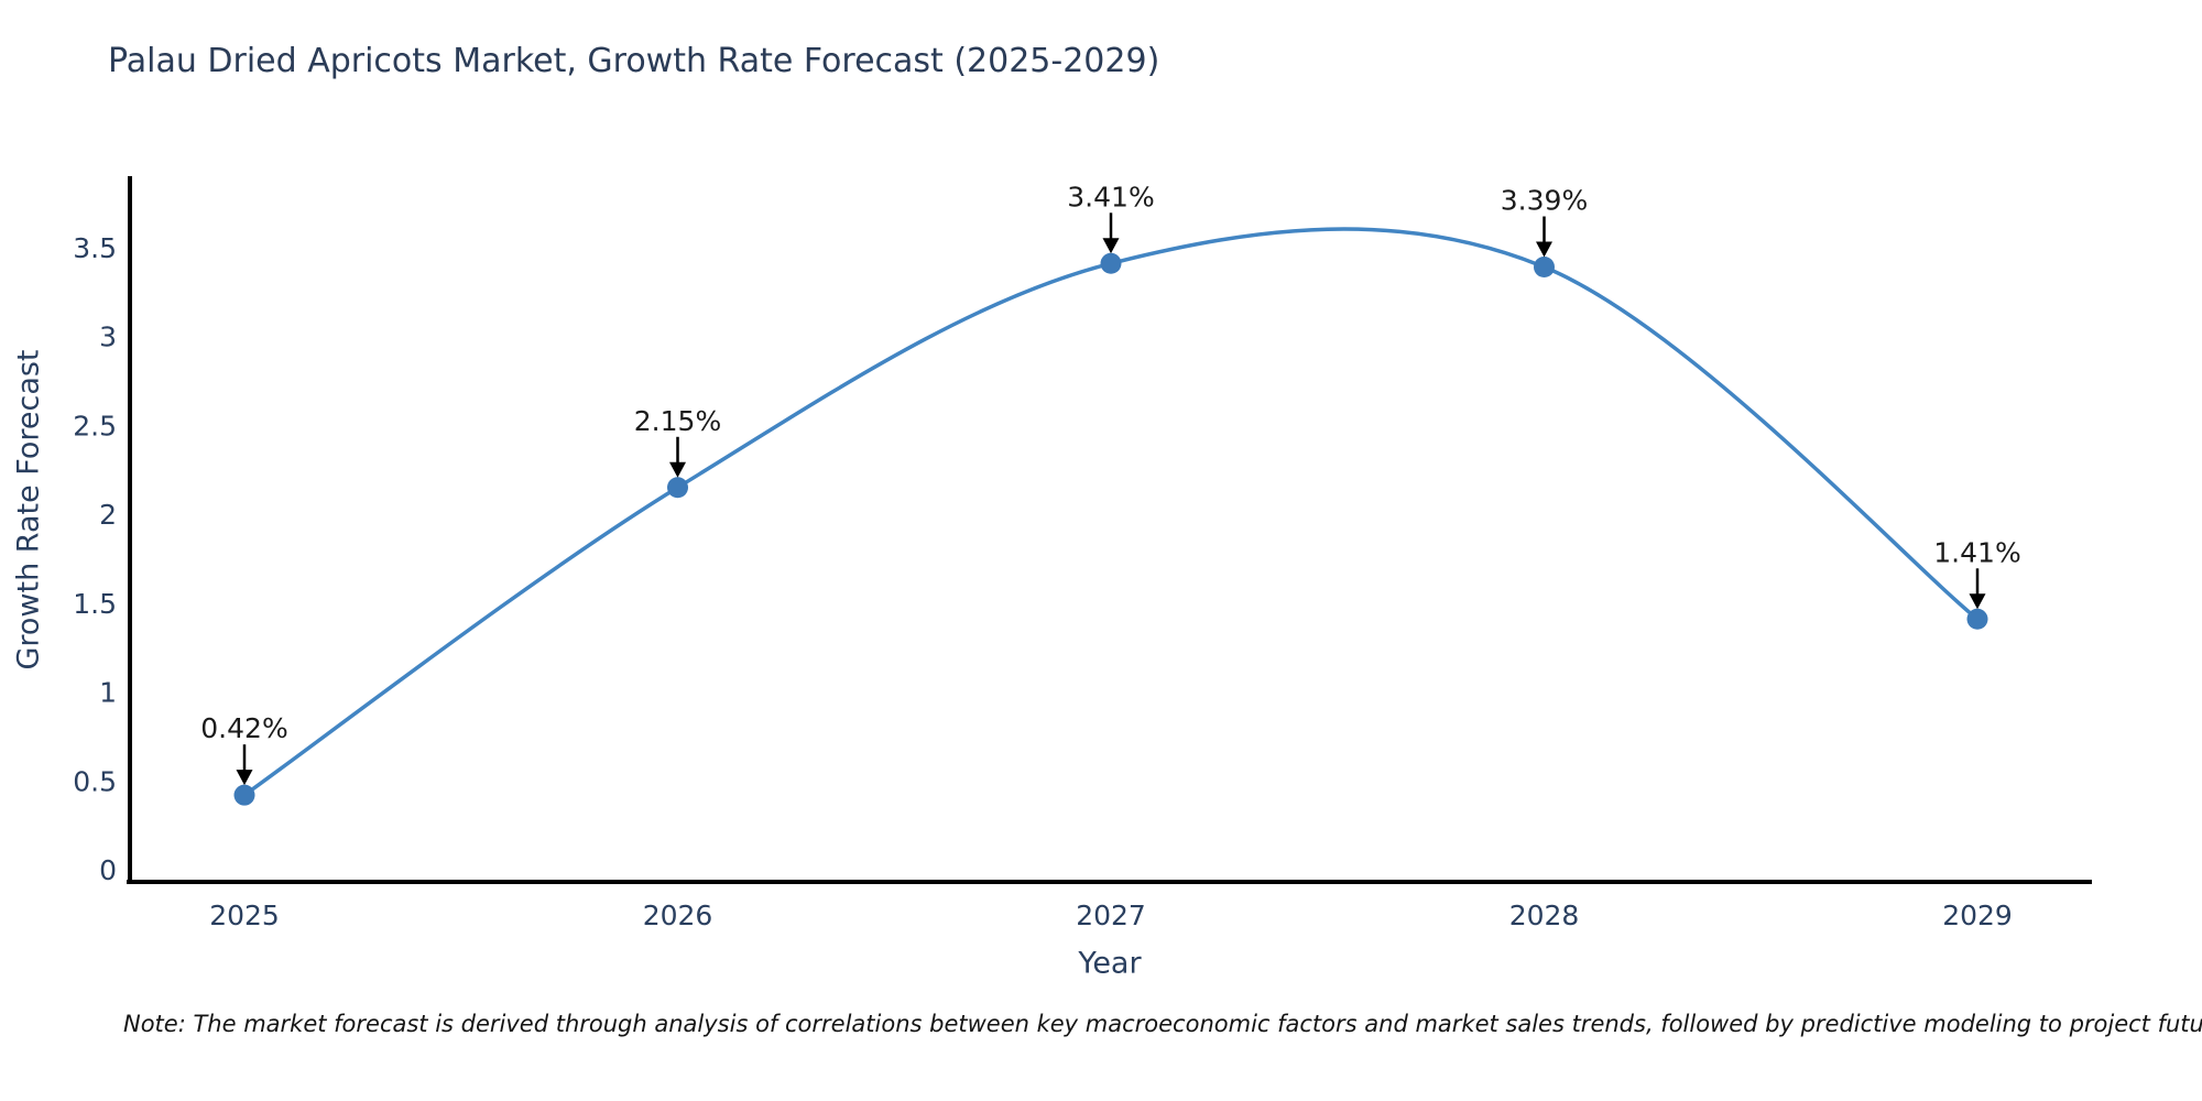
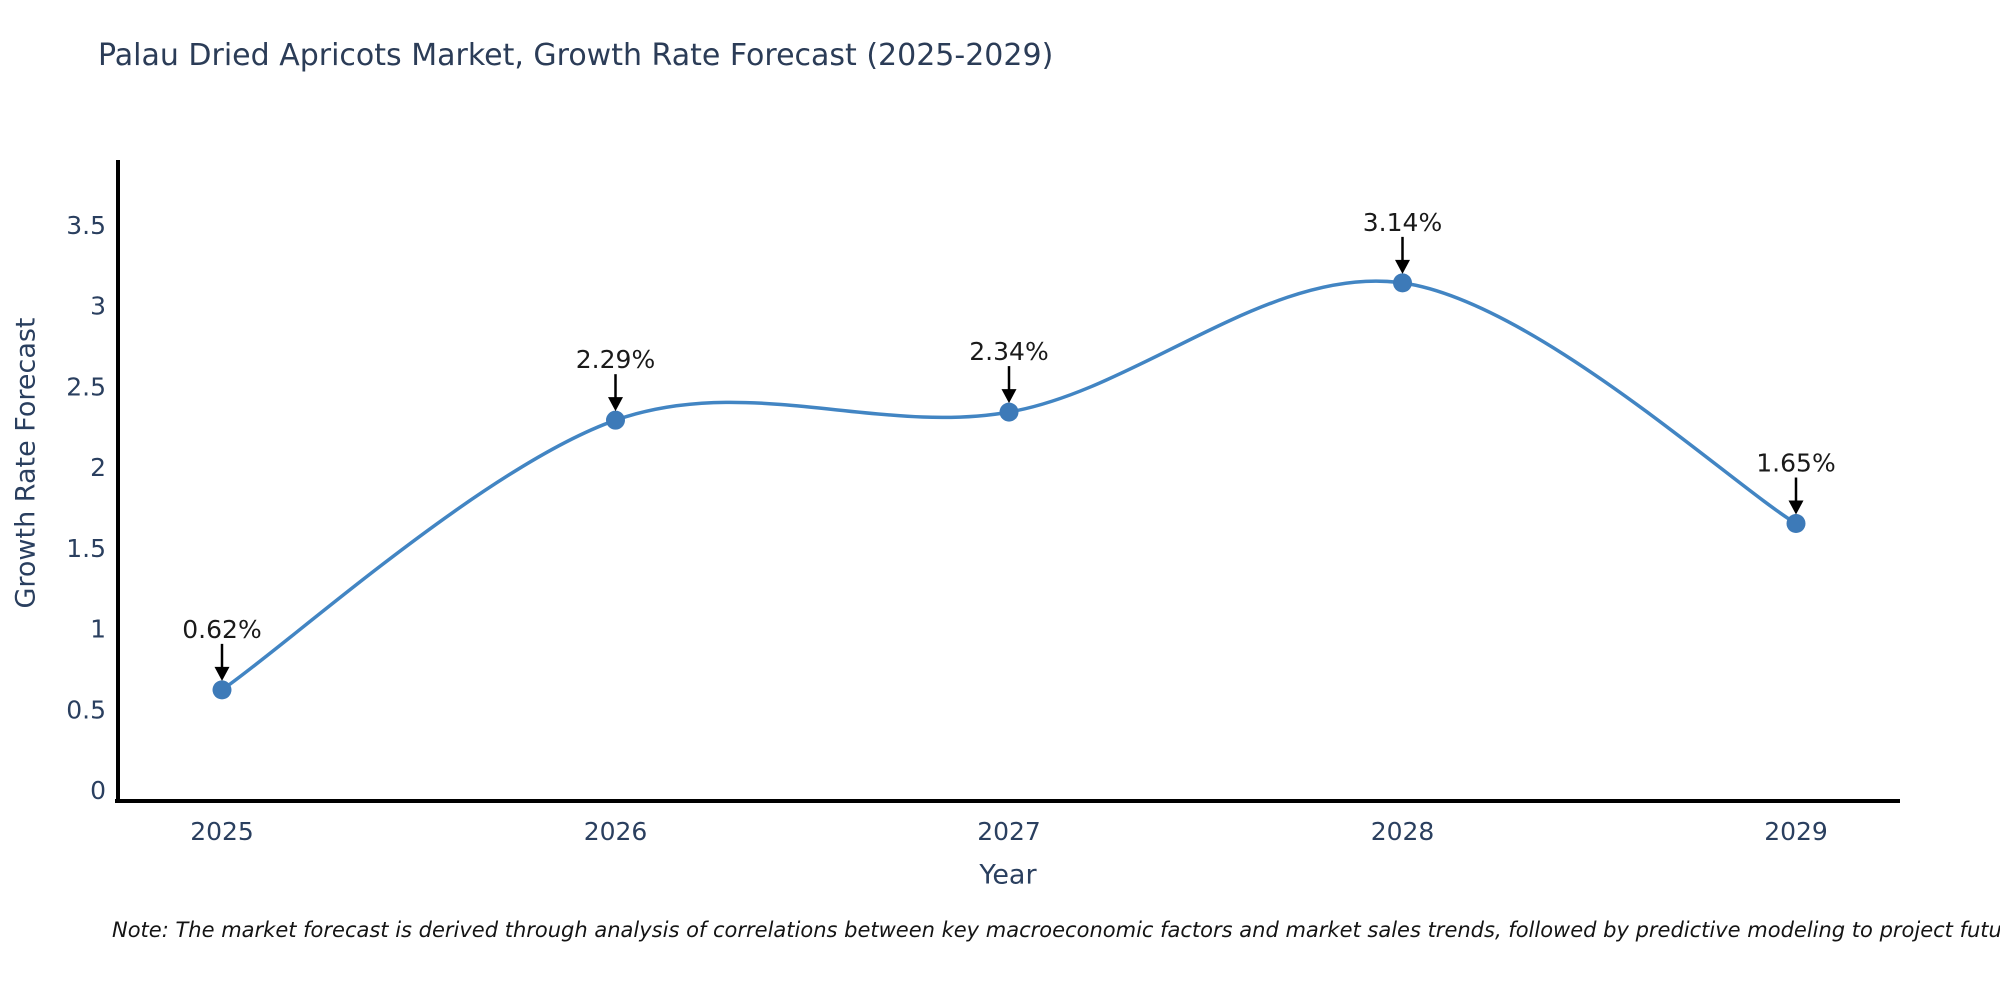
2025: 0.42% -> 0.62%
2026: 2.15% -> 2.29%
2027: 3.41% -> 2.34%
2028: 3.39% -> 3.14%
2029: 1.41% -> 1.65%
